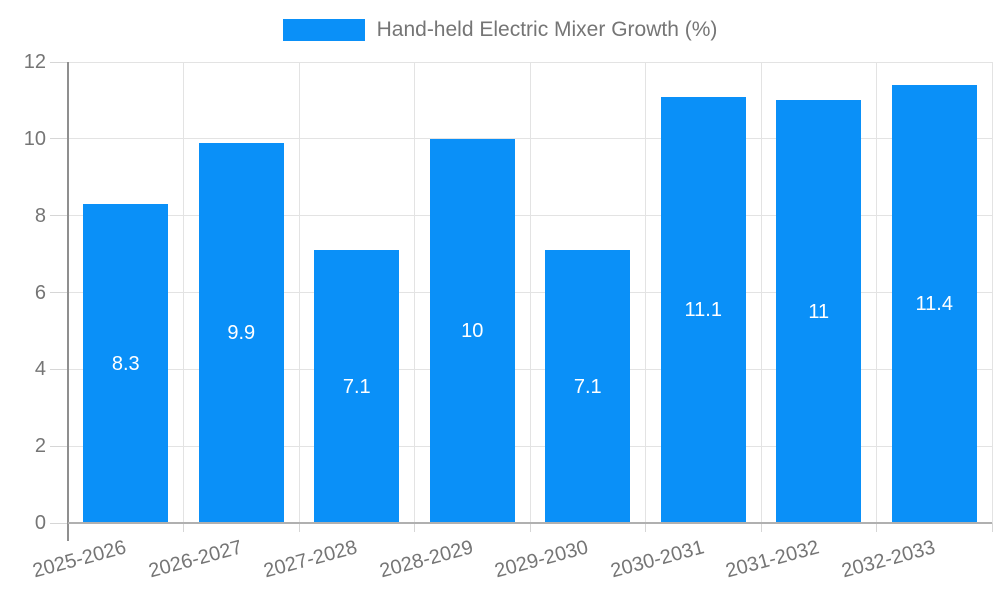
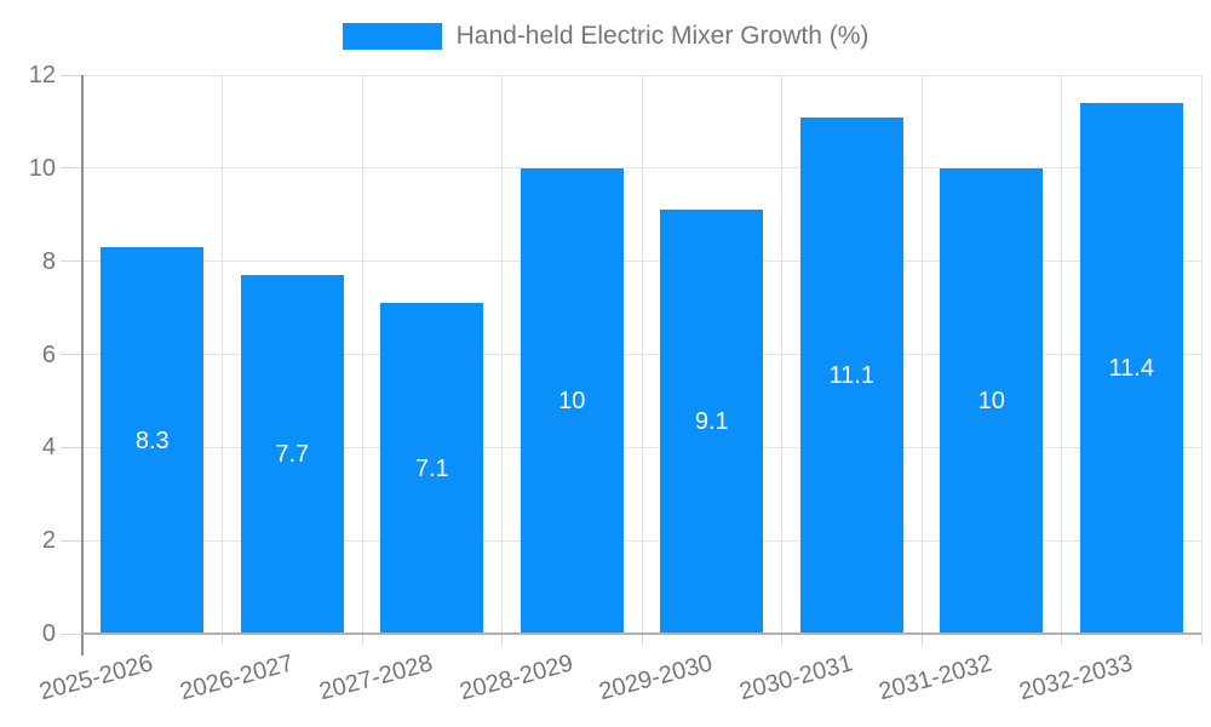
2026-2027: 9.9 -> 7.7
2029-2030: 7.1 -> 9.1
2031-2032: 11 -> 10
